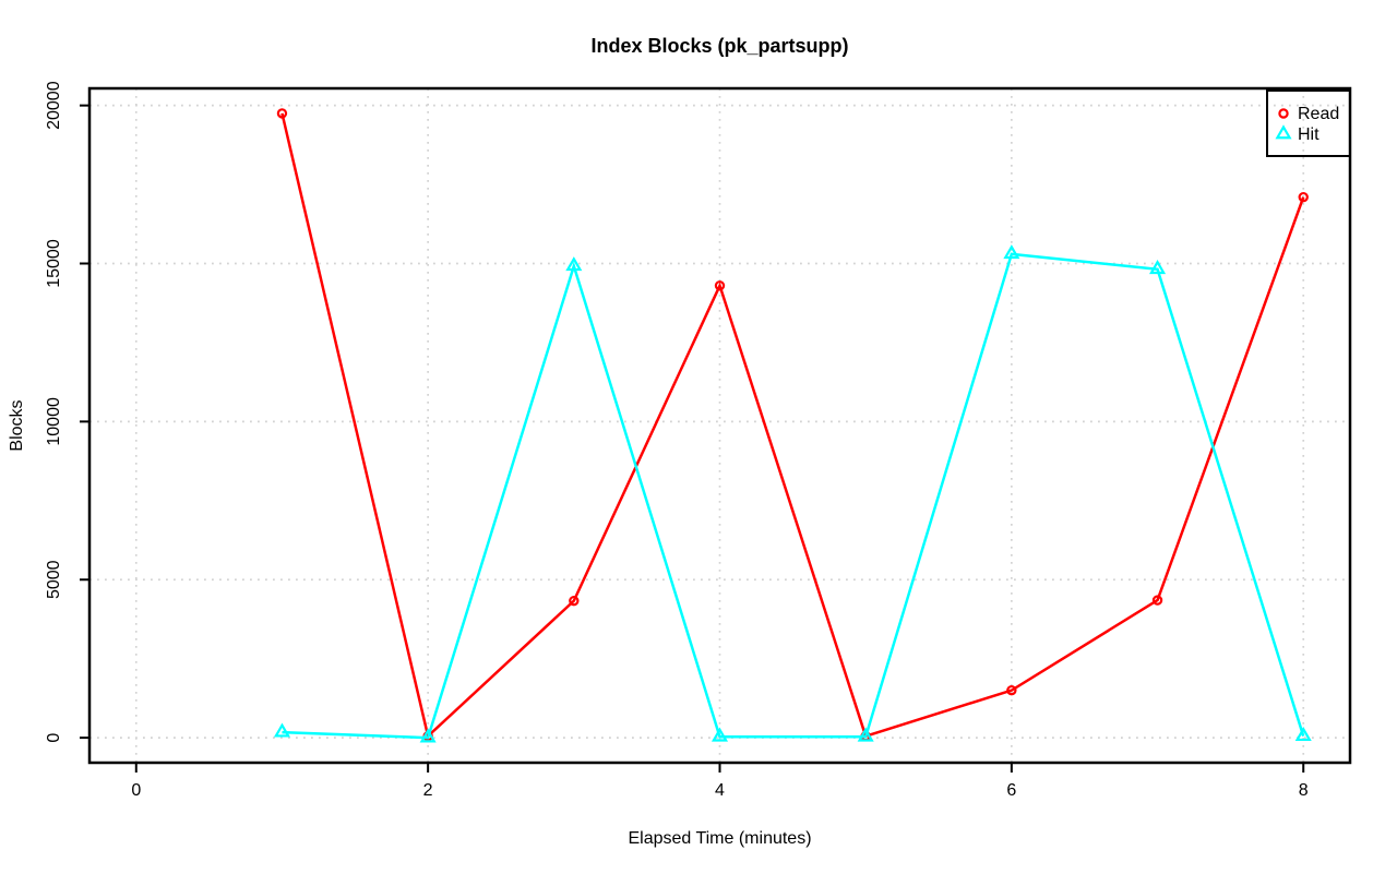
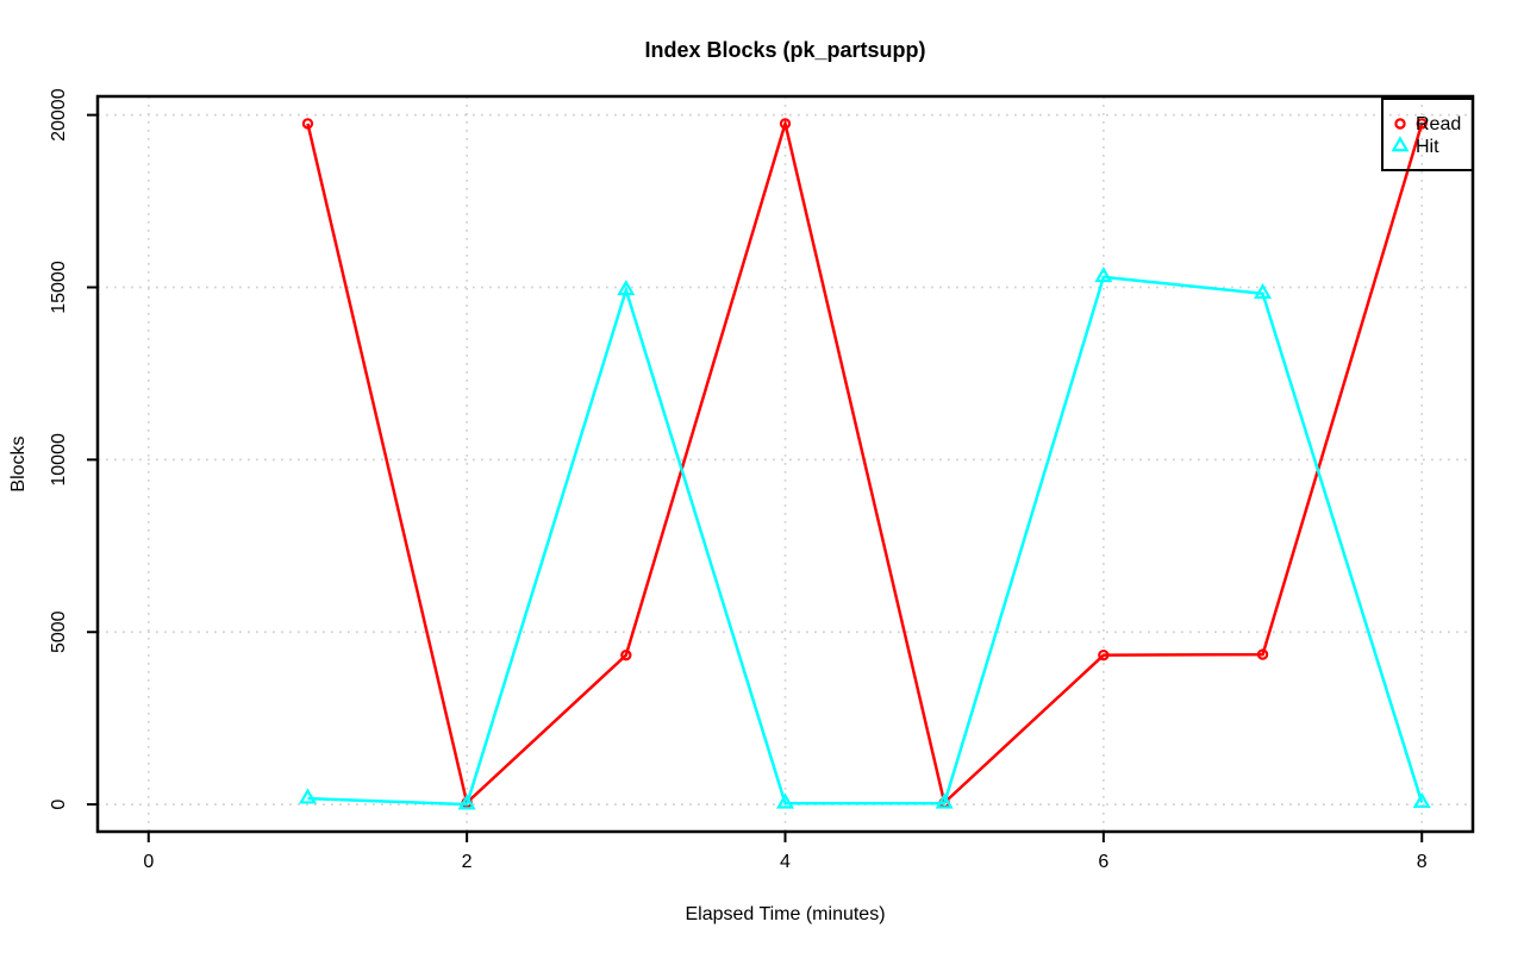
Read/4: 14300 -> 19800
Read/6: 1500 -> 4300
Read/8: 17100 -> 19800
